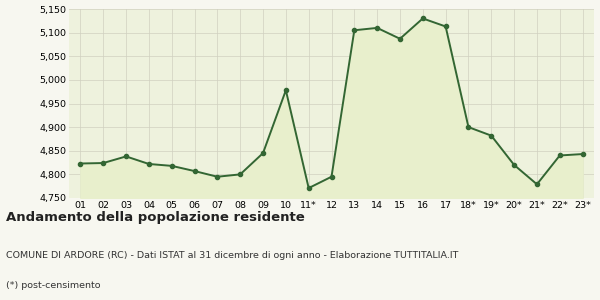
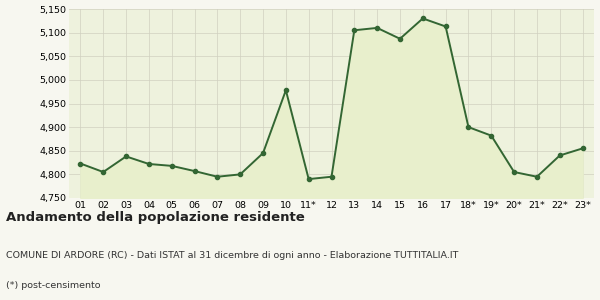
02: 4,824 -> 4,805
11*: 4,771 -> 4,790
20*: 4,820 -> 4,805
21*: 4,779 -> 4,795
23*: 4,843 -> 4,855
